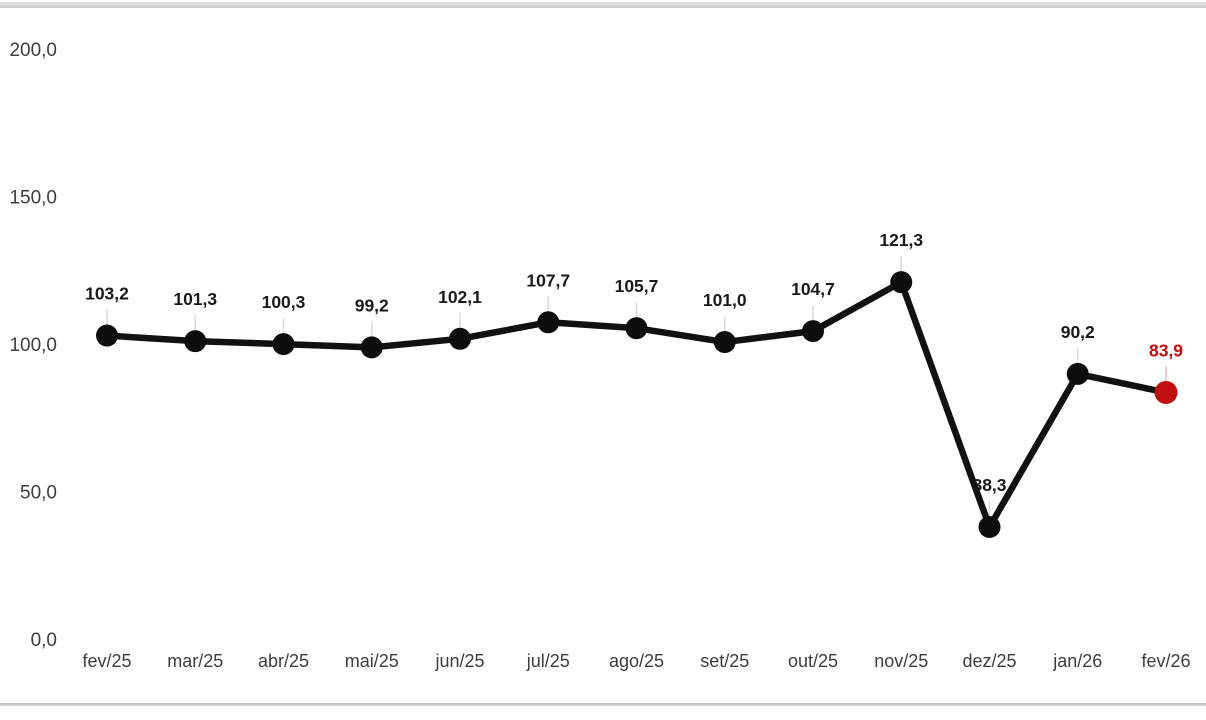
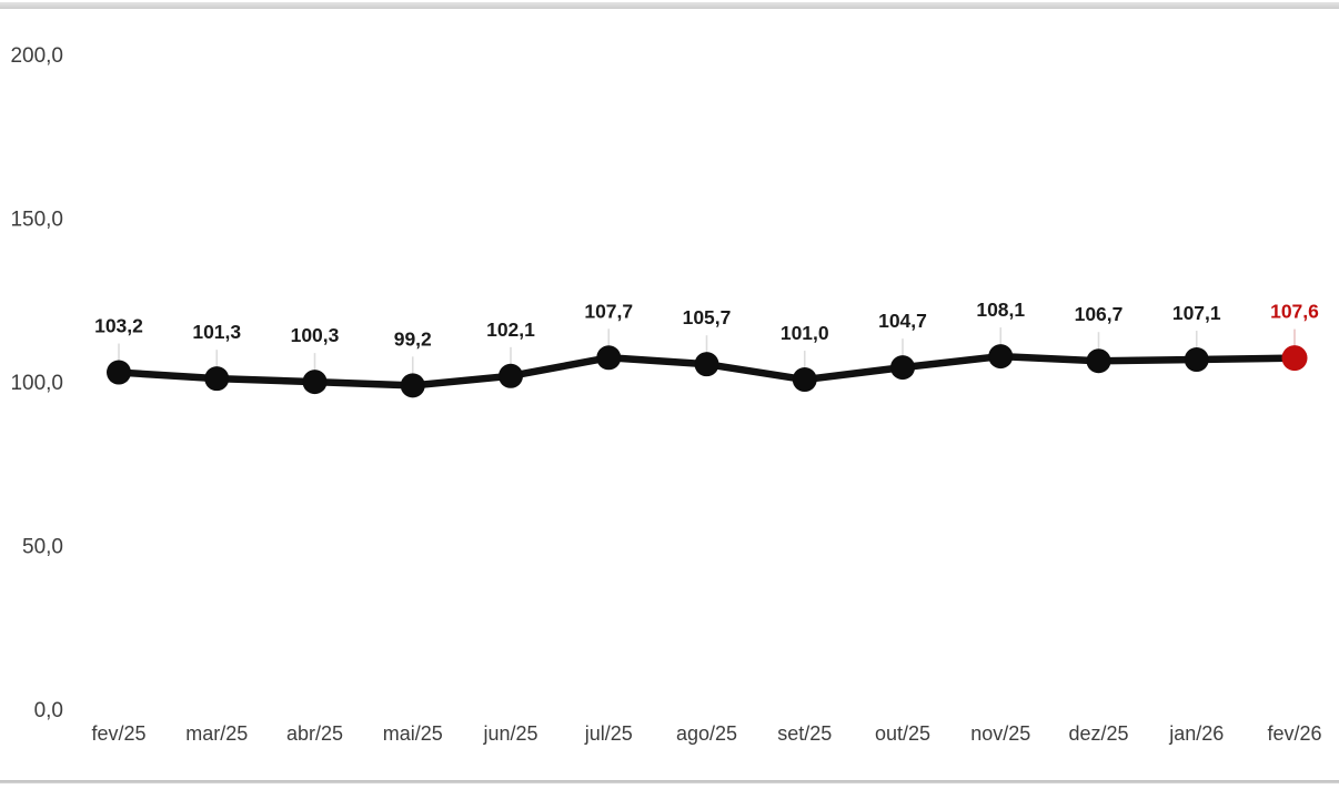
nov/25: 121,3 -> 108,1
dez/25: 38,3 -> 106,7
jan/26: 90,2 -> 107,1
fev/26: 83,9 -> 107,6
